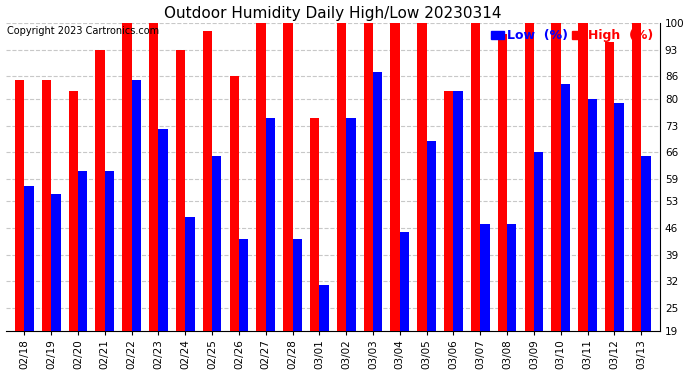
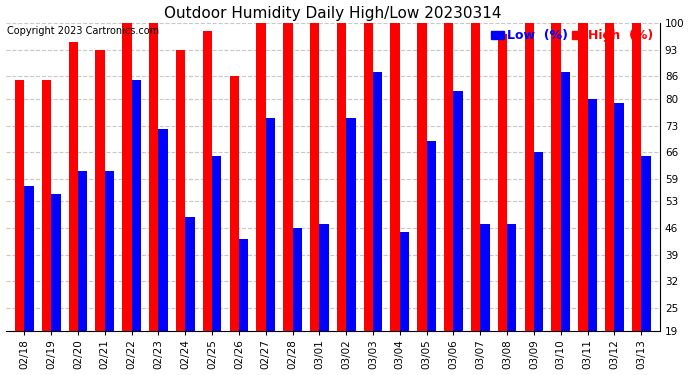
High (%)/02/20: 82 -> 95
Low (%)/02/28: 43 -> 46
High (%)/03/01: 75 -> 100
Low (%)/03/01: 31 -> 47
High (%)/03/06: 82 -> 100
Low (%)/03/10: 84 -> 87
High (%)/03/12: 95 -> 100
